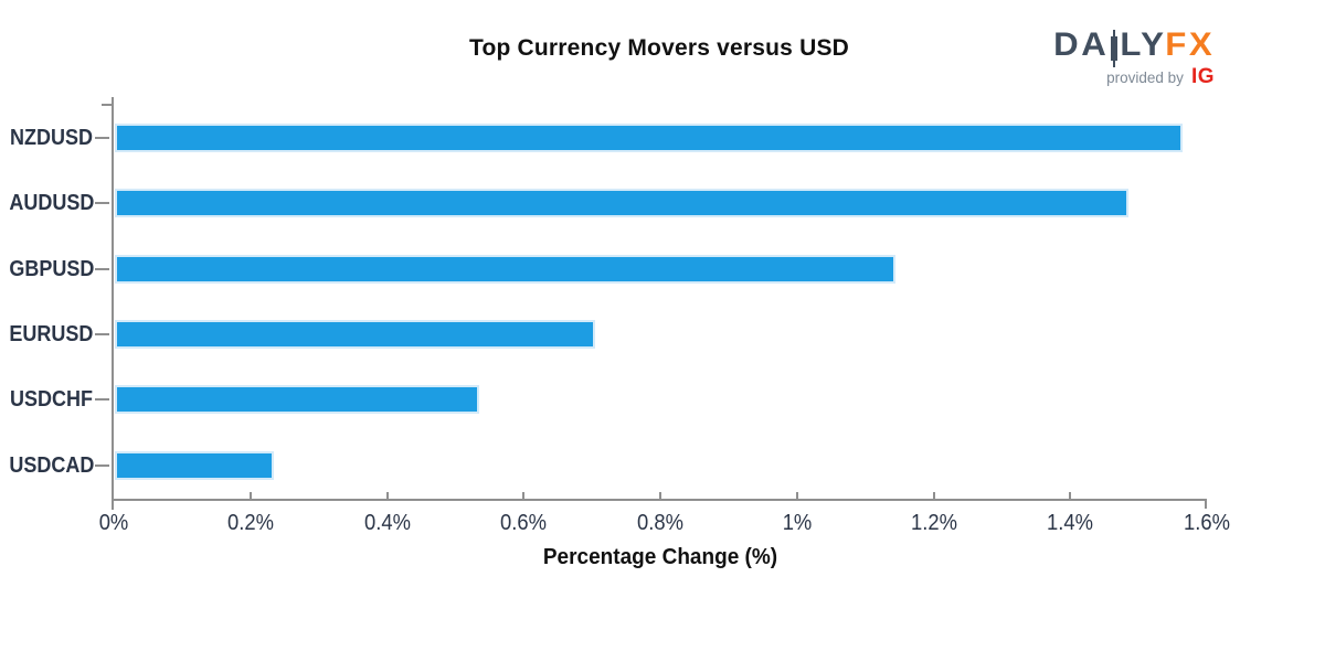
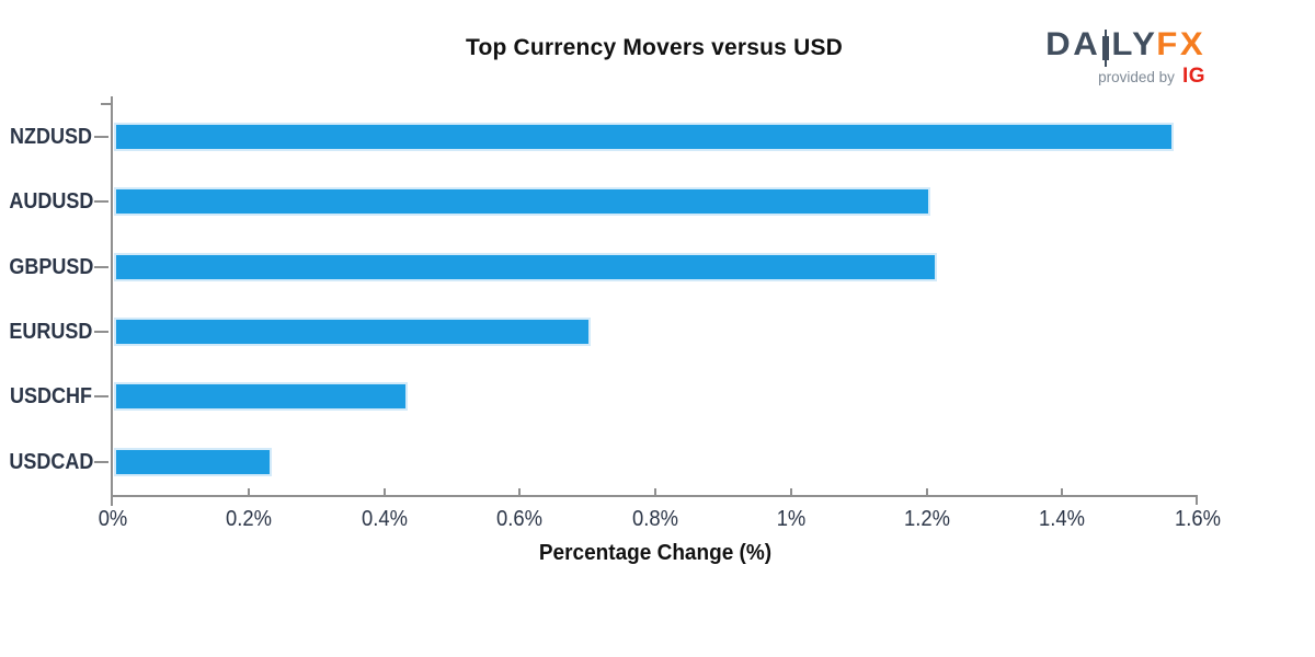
AUDUSD: 1.48% -> 1.20%
GBPUSD: 1.14% -> 1.21%
USDCHF: 0.53% -> 0.43%
